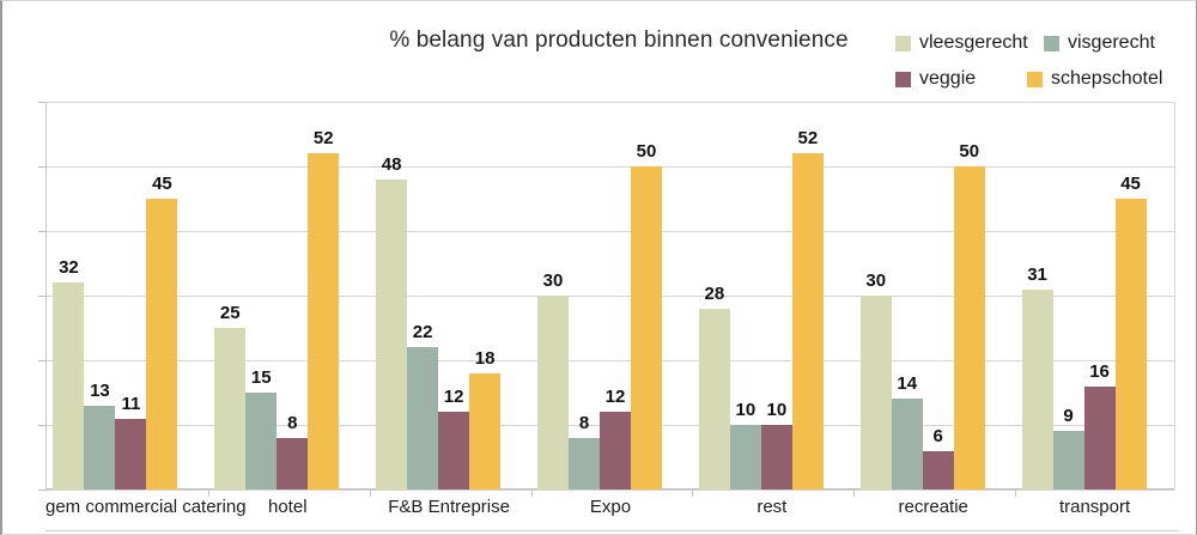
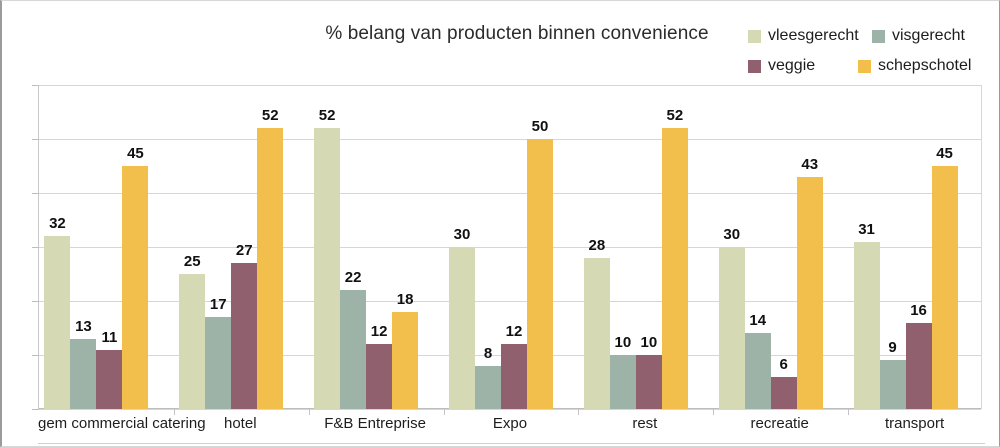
visgerecht/hotel: 15 -> 17
veggie/hotel: 8 -> 27
vleesgerecht/F&B Entreprise: 48 -> 52
schepschotel/recreatie: 50 -> 43
